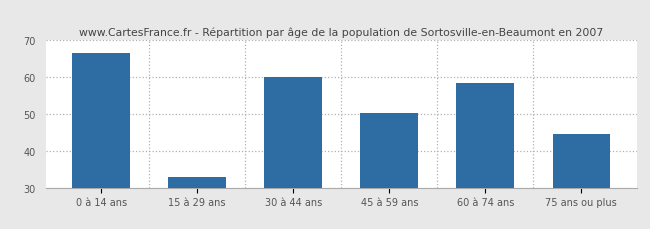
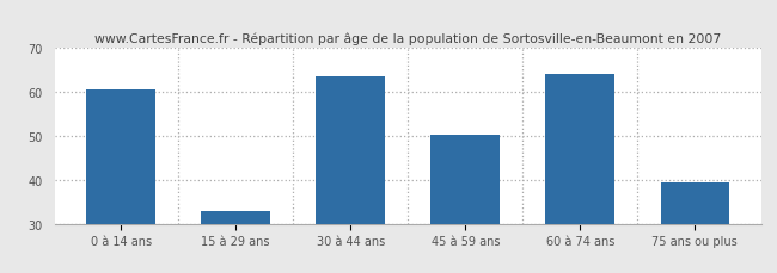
0 à 14 ans: 66.5 -> 60.5
30 à 44 ans: 60.0 -> 63.5
60 à 74 ans: 58.3 -> 64.0
75 ans ou plus: 44.5 -> 39.5
